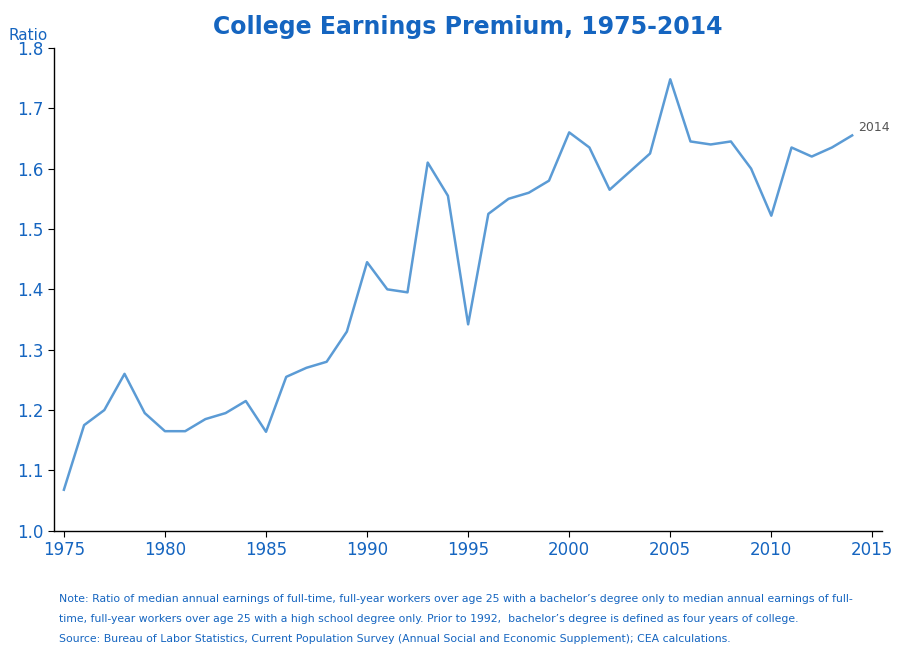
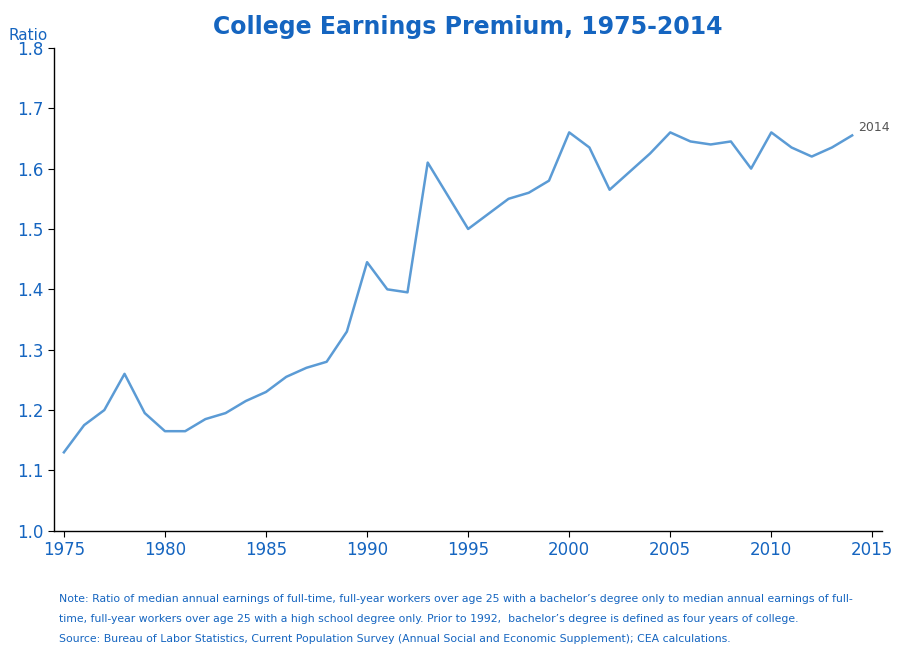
1975: 1.068 -> 1.130
1985: 1.164 -> 1.230
1995: 1.342 -> 1.500
2005: 1.748 -> 1.660
2010: 1.522 -> 1.660
